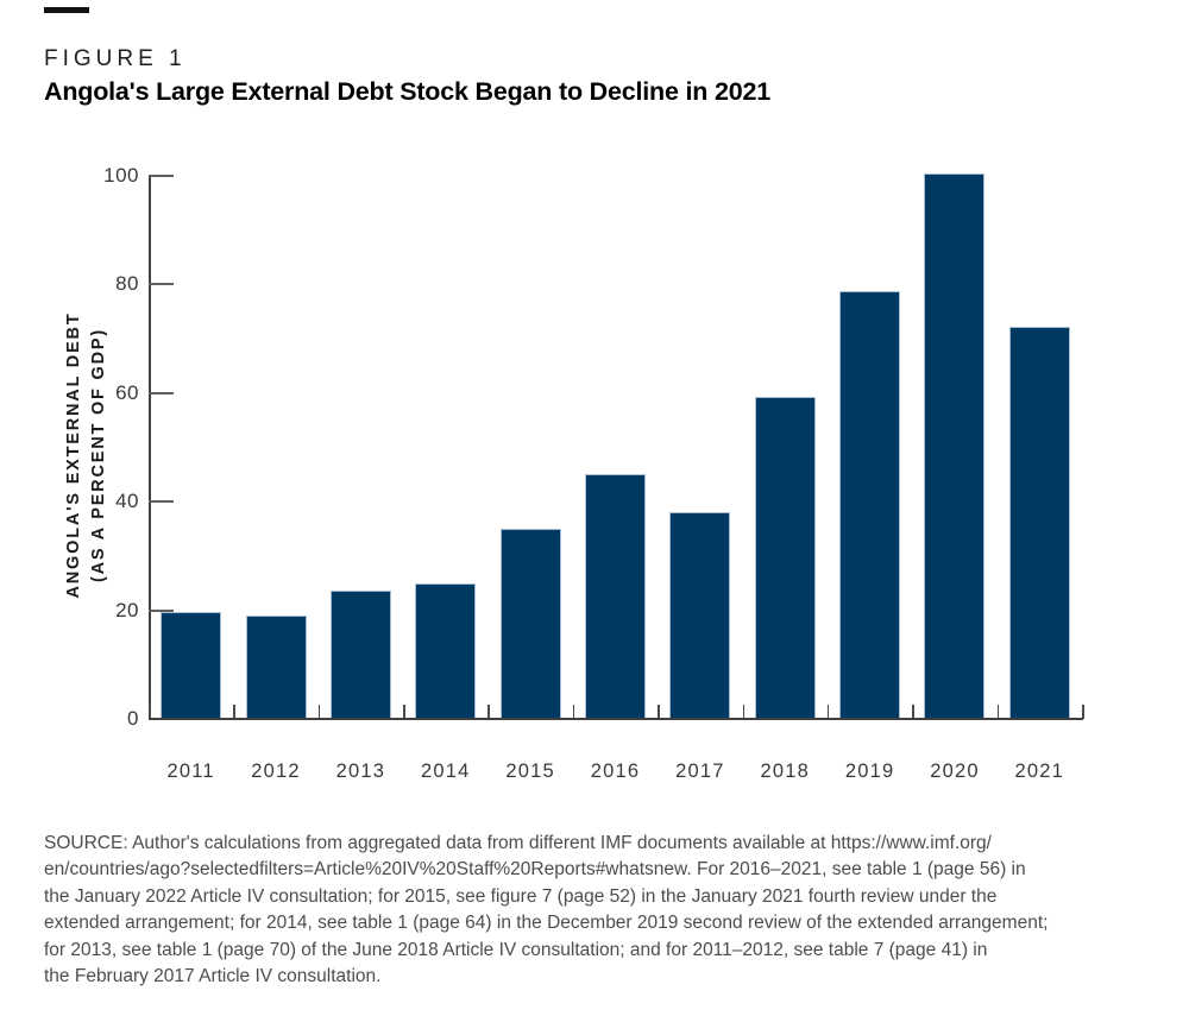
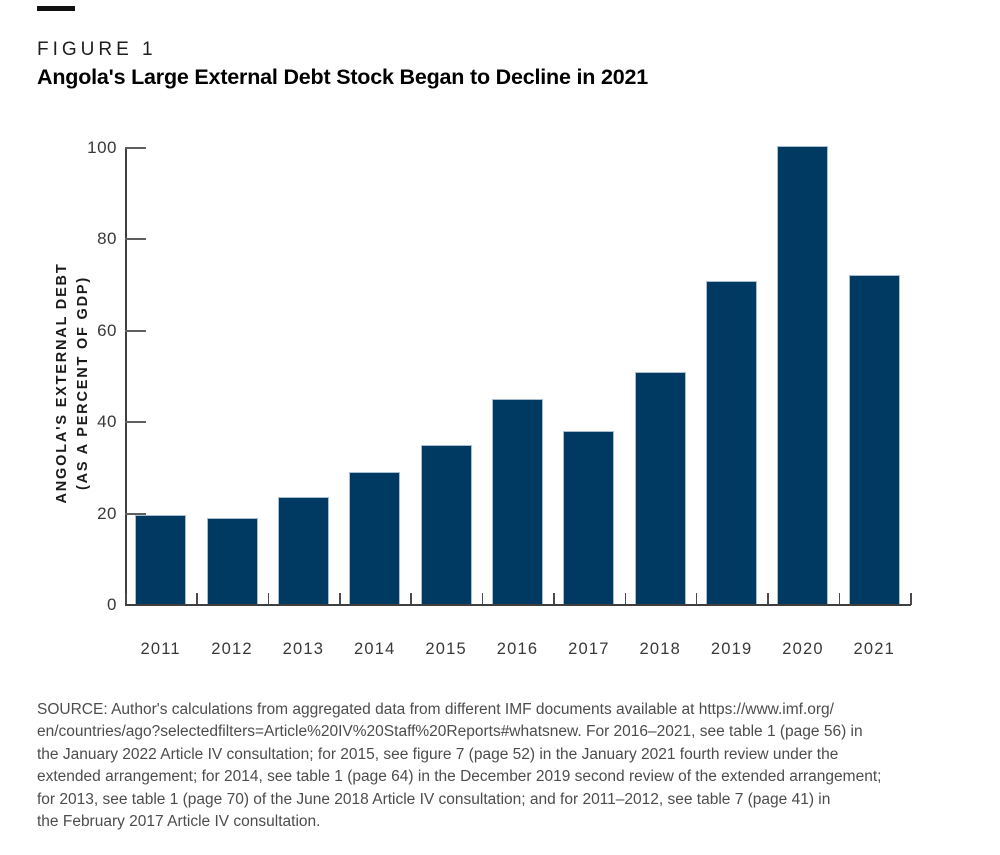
2014: 25 -> 29
2018: 59 -> 51
2019: 79 -> 71
